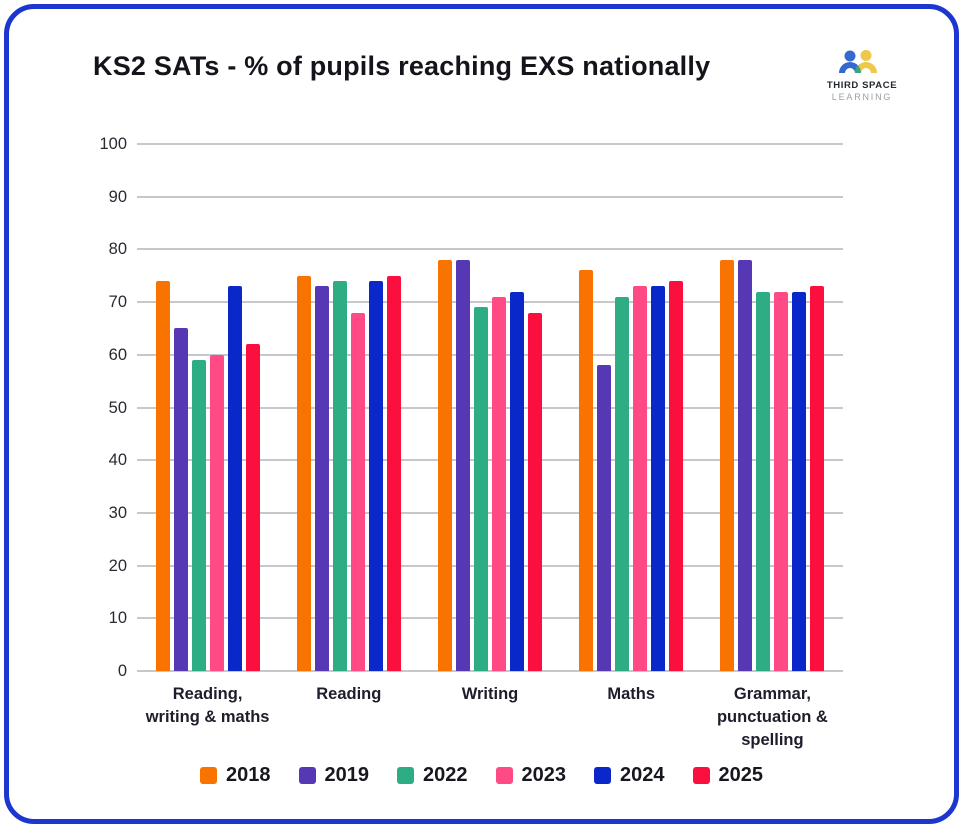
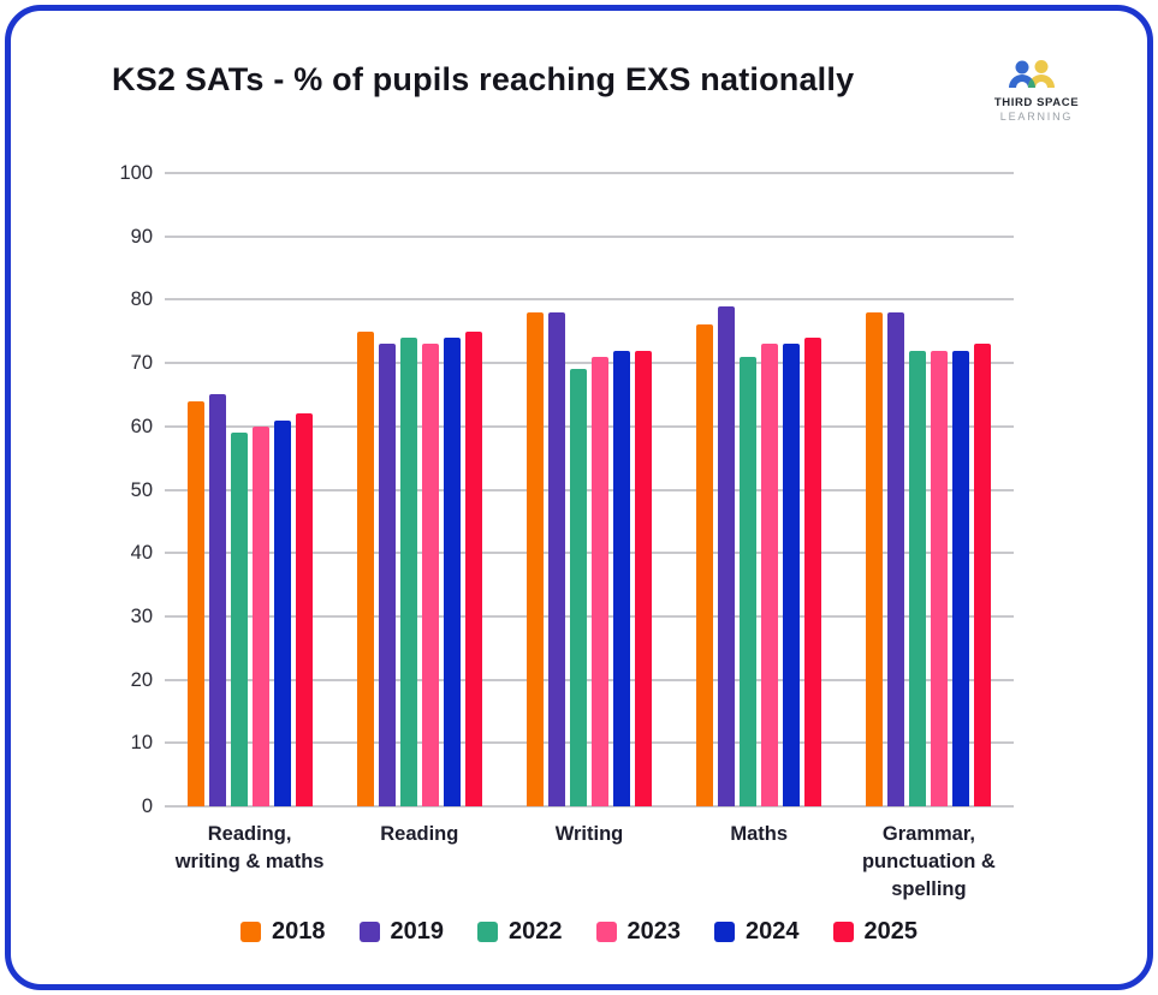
2018/Reading, writing & maths: 74 -> 64
2024/Reading, writing & maths: 73 -> 61
2023/Reading: 68 -> 73
2025/Writing: 68 -> 72
2019/Maths: 58 -> 79
